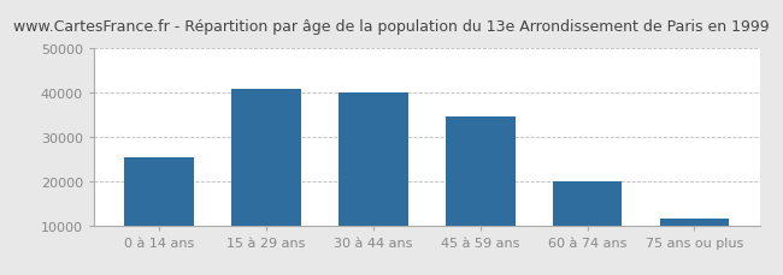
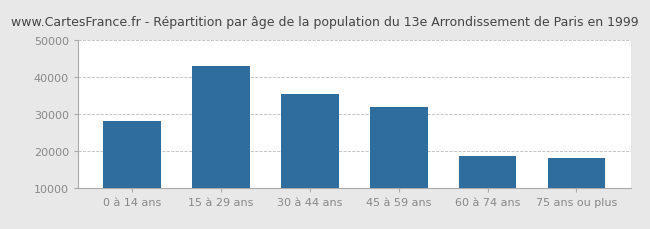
0 à 14 ans: 25500 -> 28000
15 à 29 ans: 41000 -> 43000
30 à 44 ans: 40000 -> 35500
45 à 59 ans: 34500 -> 32000
60 à 74 ans: 20000 -> 18500
75 ans ou plus: 11500 -> 18000
